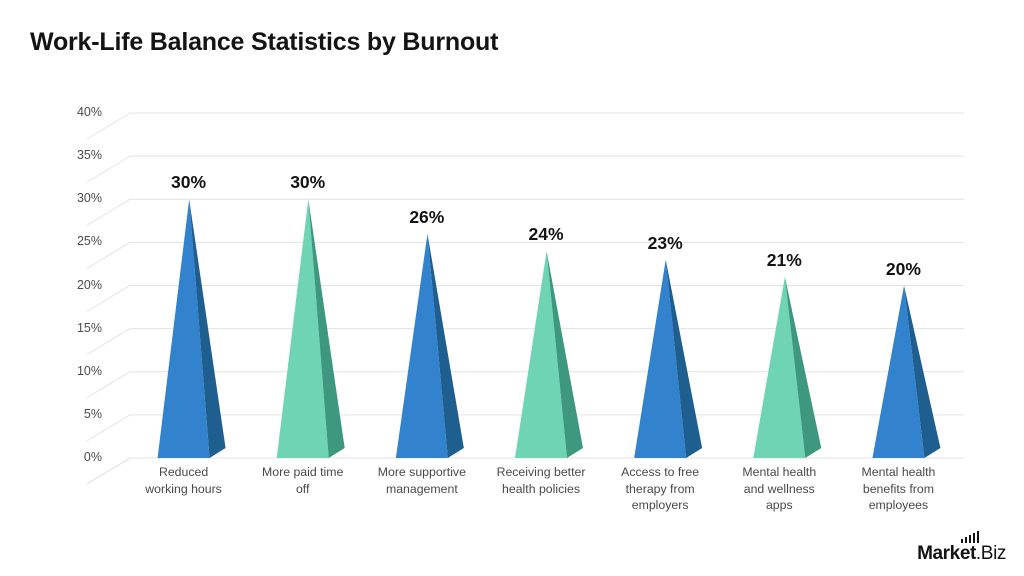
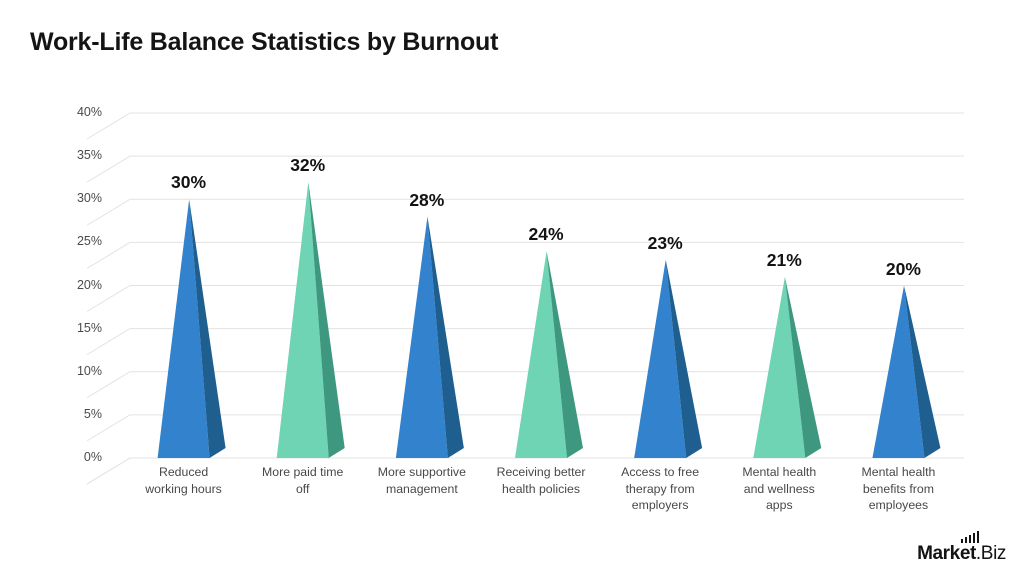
More paid time off: 30% -> 32%
More supportive management: 26% -> 28%
